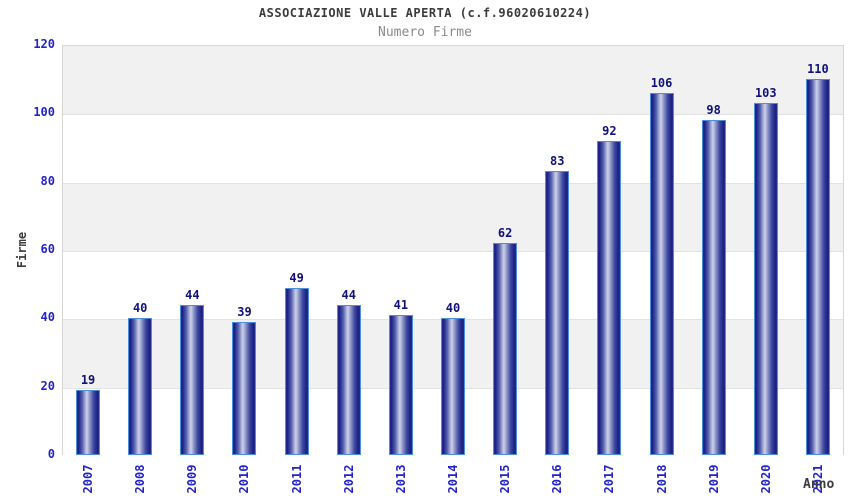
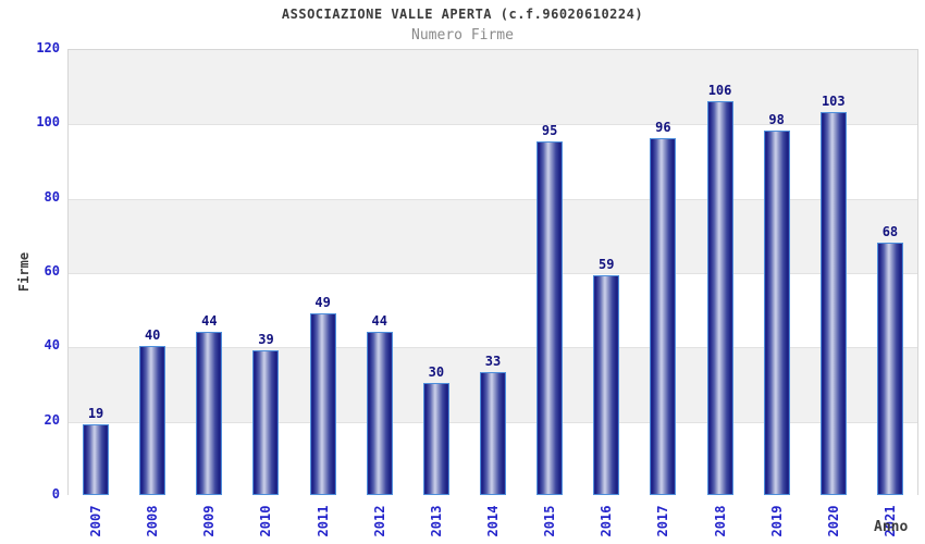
2013: 41 -> 30
2014: 40 -> 33
2015: 62 -> 95
2016: 83 -> 59
2017: 92 -> 96
2021: 110 -> 68
